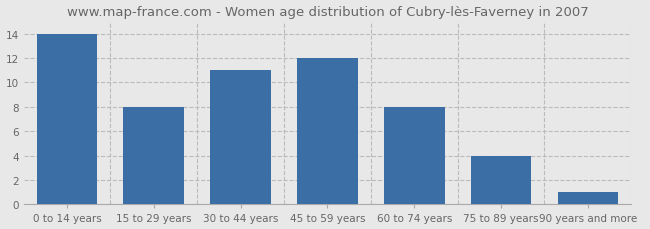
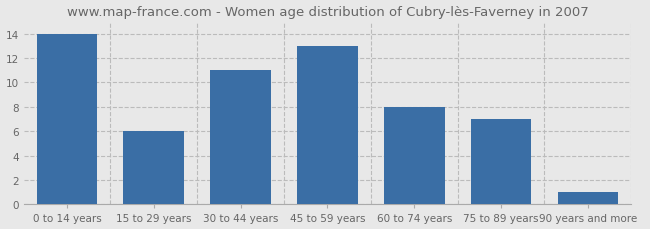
15 to 29 years: 8 -> 6
45 to 59 years: 12 -> 13
75 to 89 years: 4 -> 7
